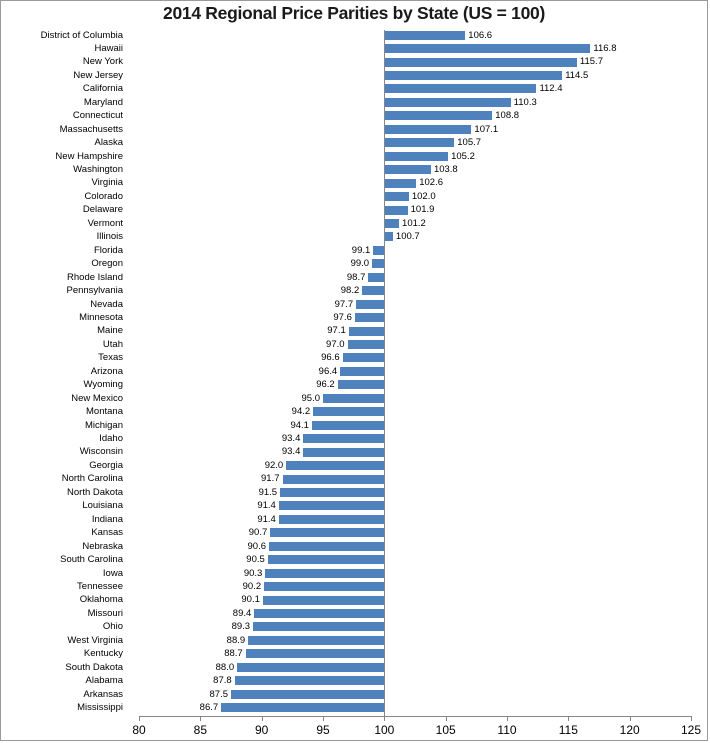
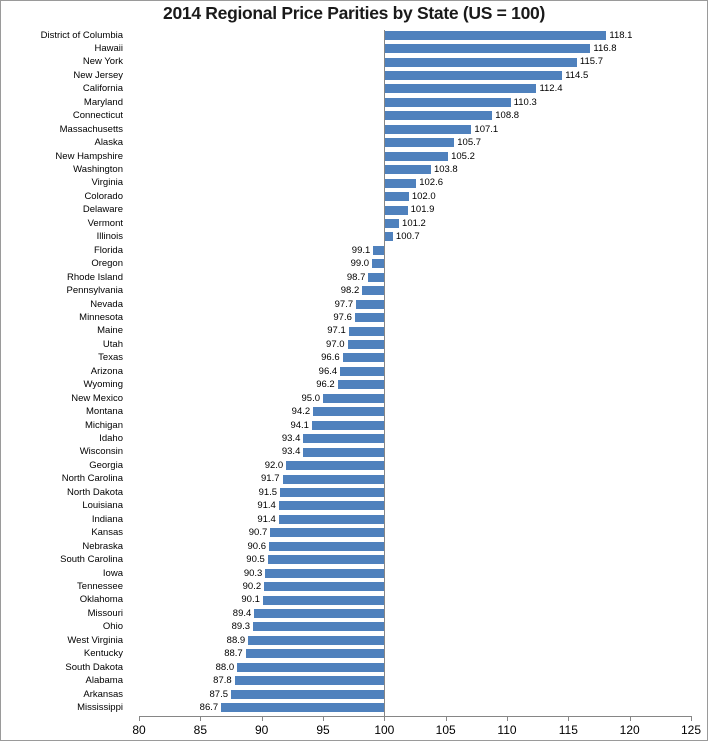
District of Columbia: 106.6 -> 118.1
